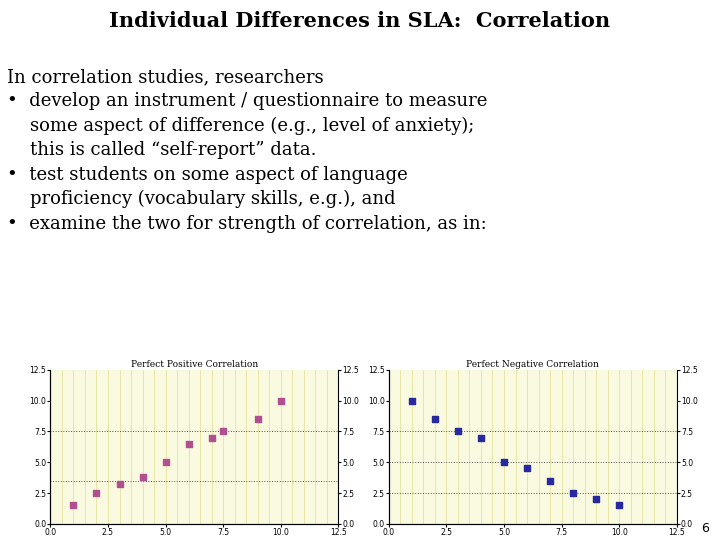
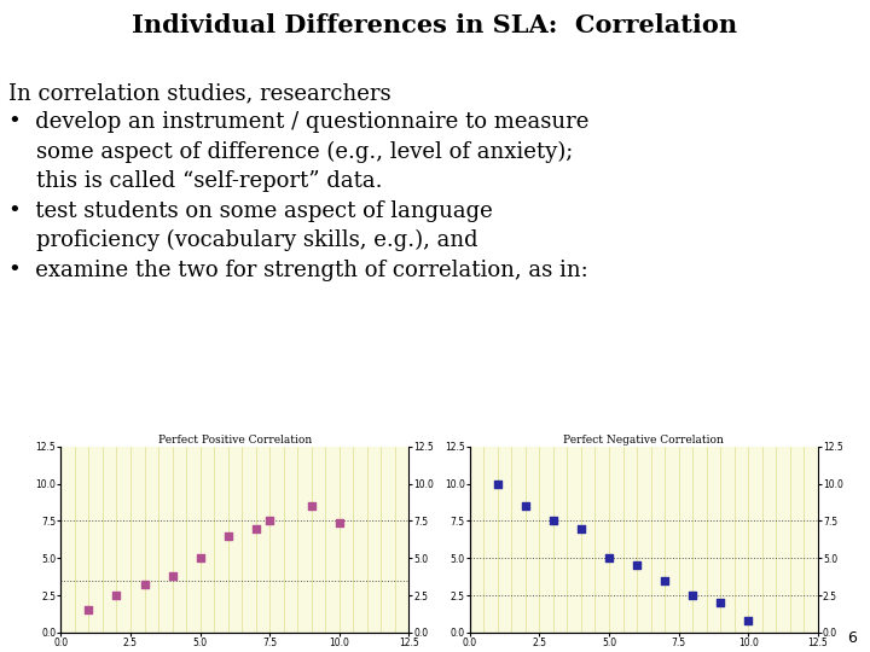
Perfect Positive Correlation/10.0: 10.0 -> 7.4
Perfect Negative Correlation/10.0: 1.5 -> 0.8
